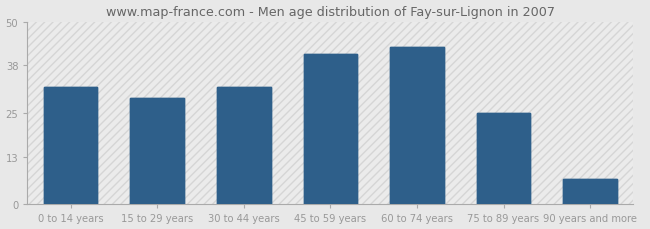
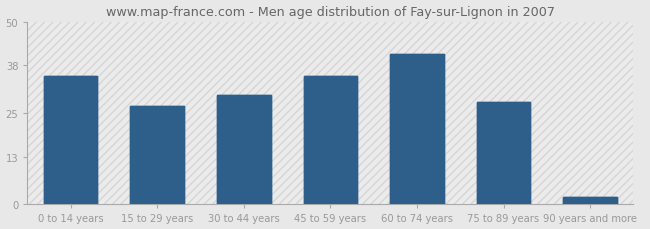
0 to 14 years: 32 -> 35
15 to 29 years: 29 -> 27
30 to 44 years: 32 -> 30
45 to 59 years: 41 -> 35
60 to 74 years: 43 -> 41
75 to 89 years: 25 -> 28
90 years and more: 7 -> 2
